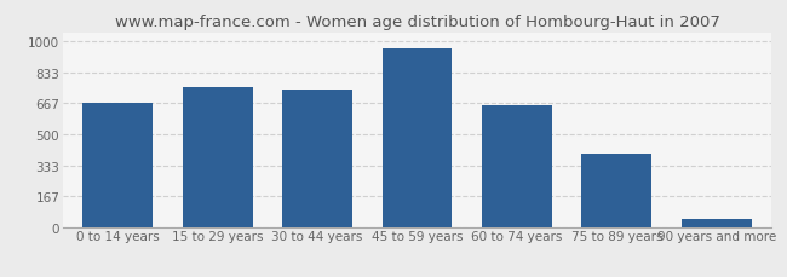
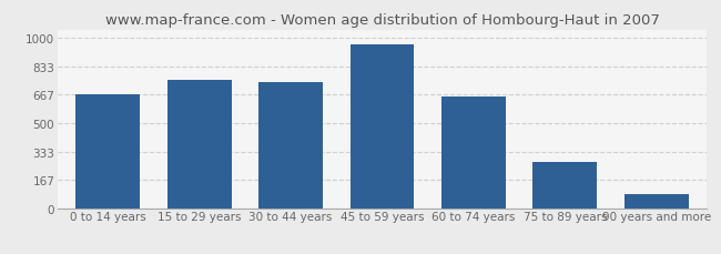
75 to 89 years: 400 -> 270
90 years and more: 40 -> 80
